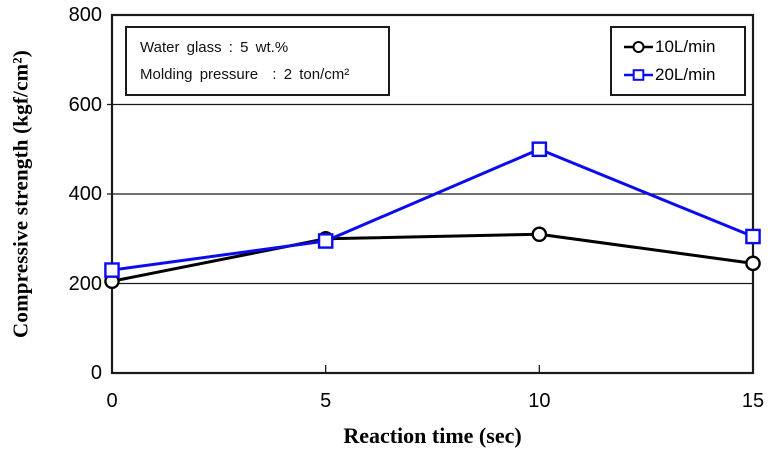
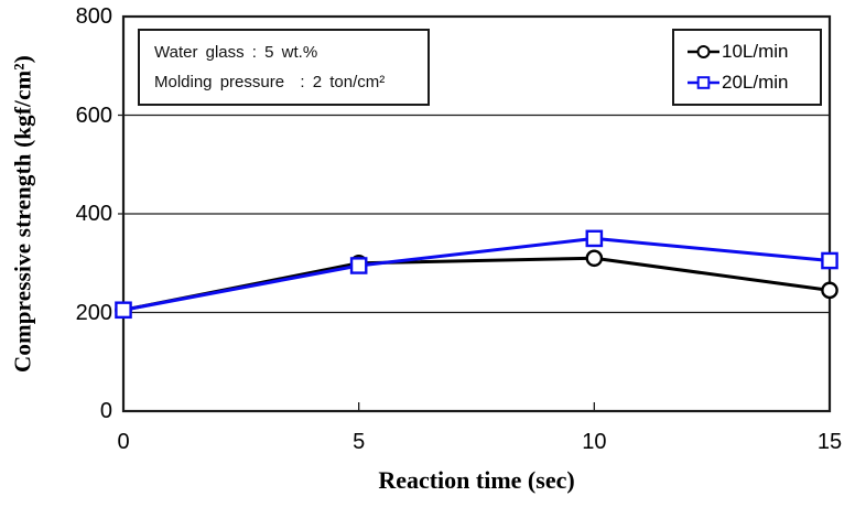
20L/min/0: 230 -> 200
20L/min/10: 500 -> 350
